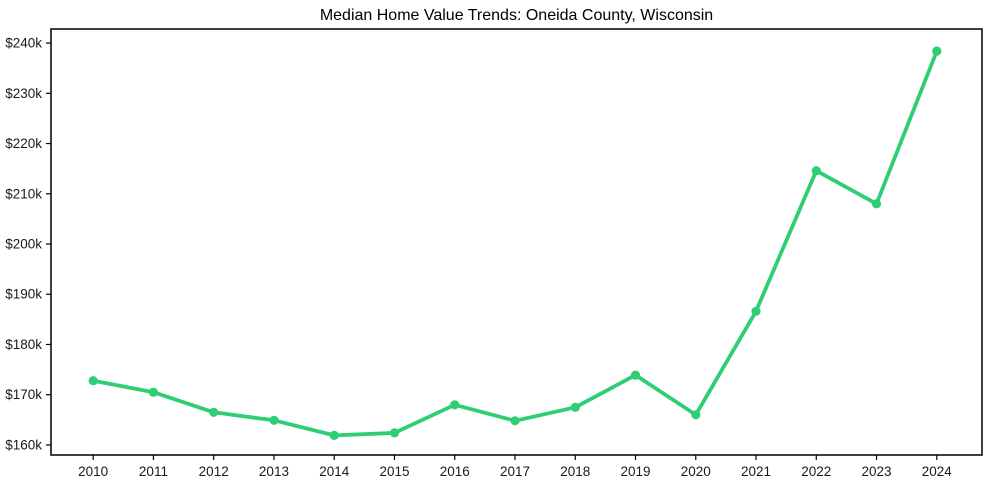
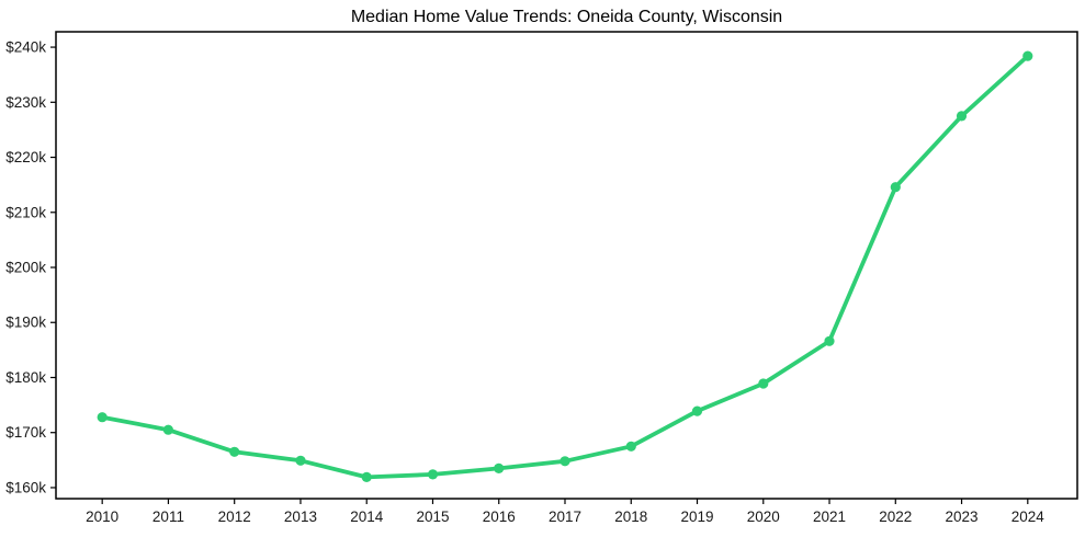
2016: $168k -> $164k
2020: $166k -> $179k
2023: $208k -> $228k
